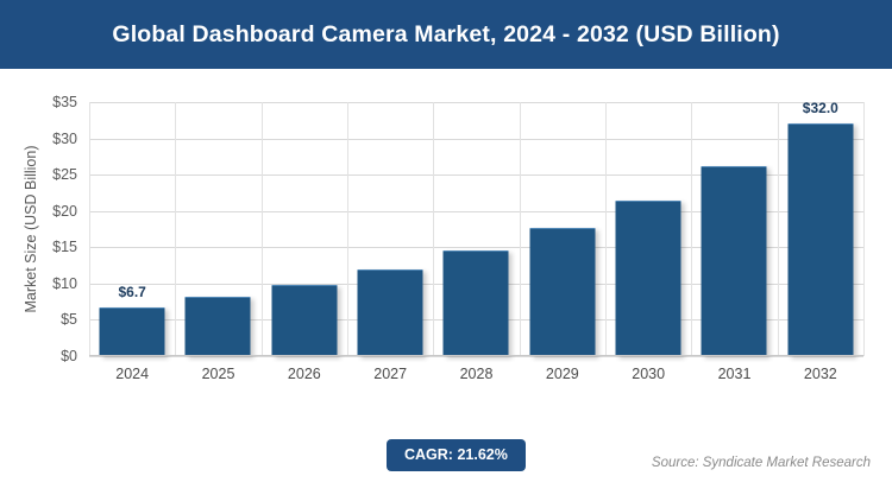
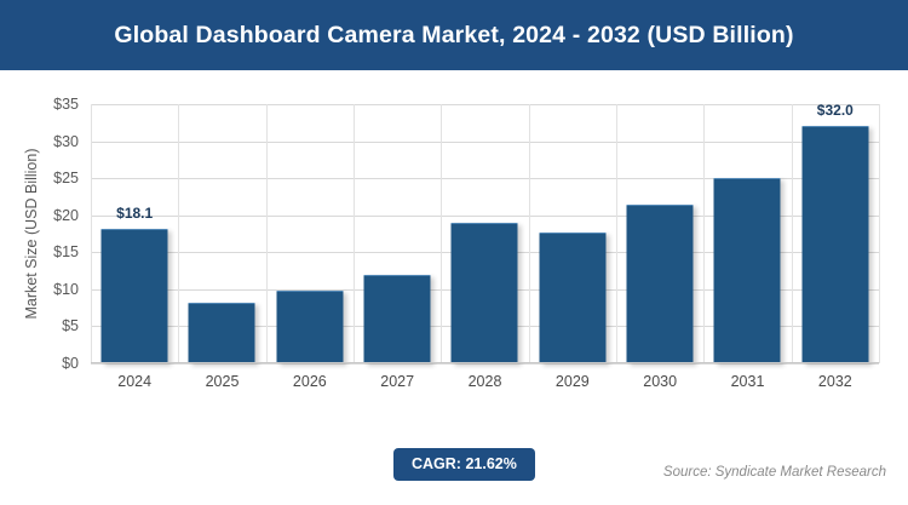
2024: $6.7 -> $18.1
2028: $15 -> $19
2031: $26 -> $25
